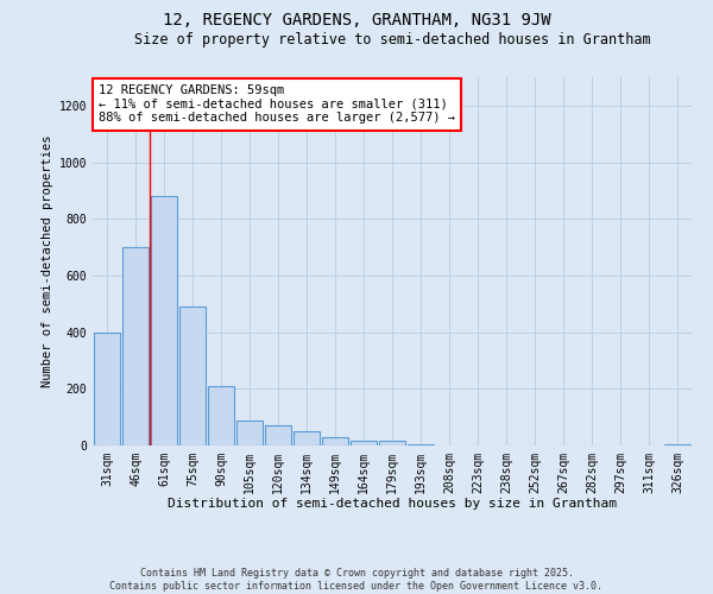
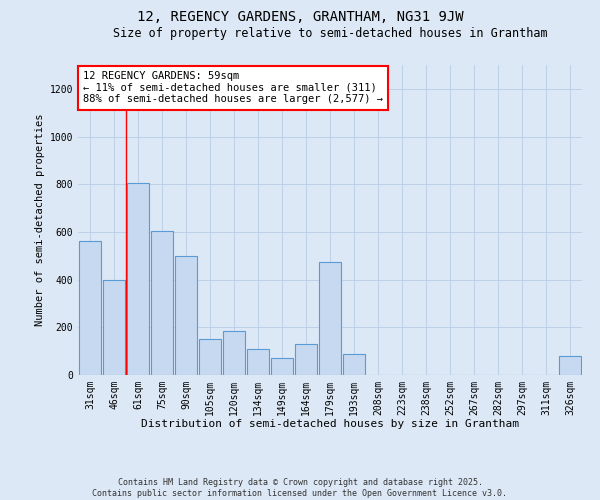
31sqm: 400 -> 560
46sqm: 700 -> 400
61sqm: 880 -> 805
75sqm: 490 -> 605
90sqm: 210 -> 500
105sqm: 90 -> 150
120sqm: 70 -> 185
134sqm: 50 -> 110
149sqm: 30 -> 70
164sqm: 15 -> 130
179sqm: 15 -> 475
193sqm: 5 -> 90
326sqm: 5 -> 80
